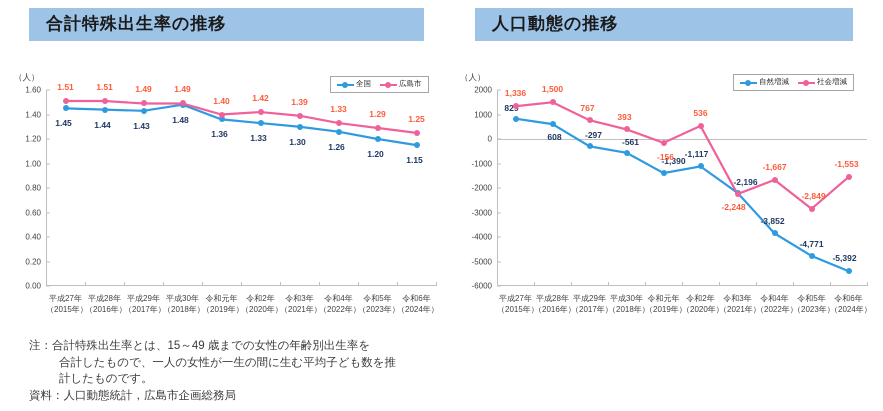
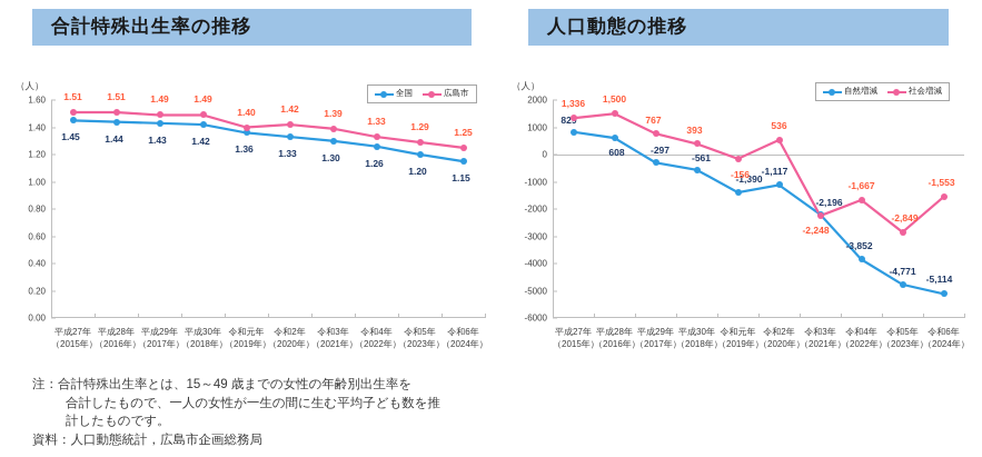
合計特殊出生率の推移/全国/平成30年 （2018年）: 1.48 -> 1.42
人口動態の推移/自然増減/令和6年 （2024年）: -5,392 -> -5,114
